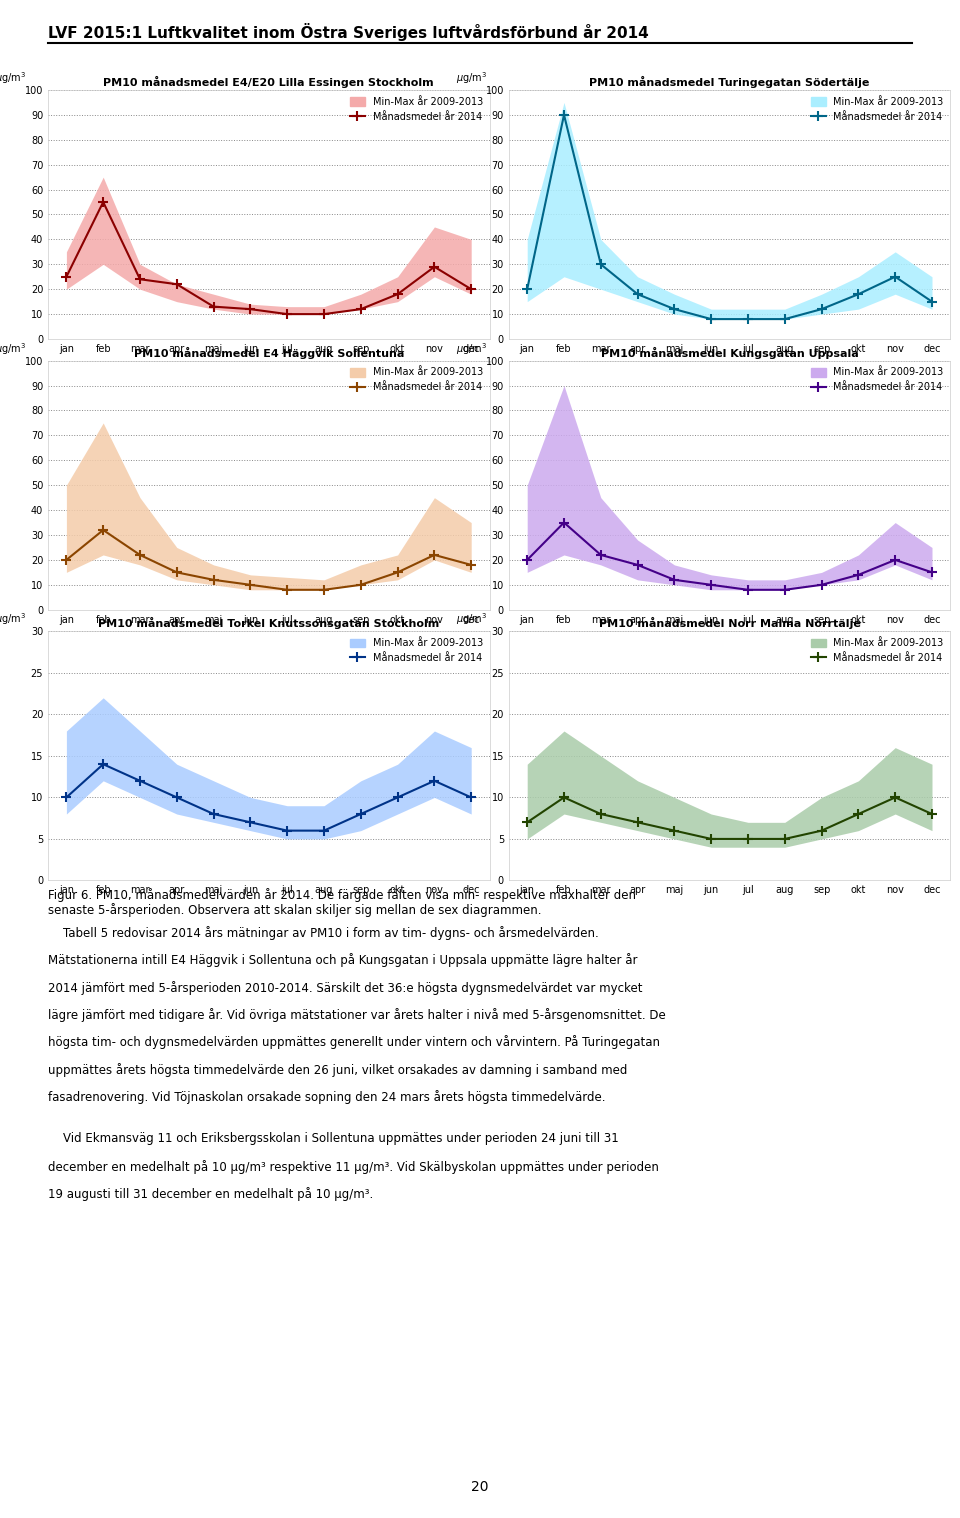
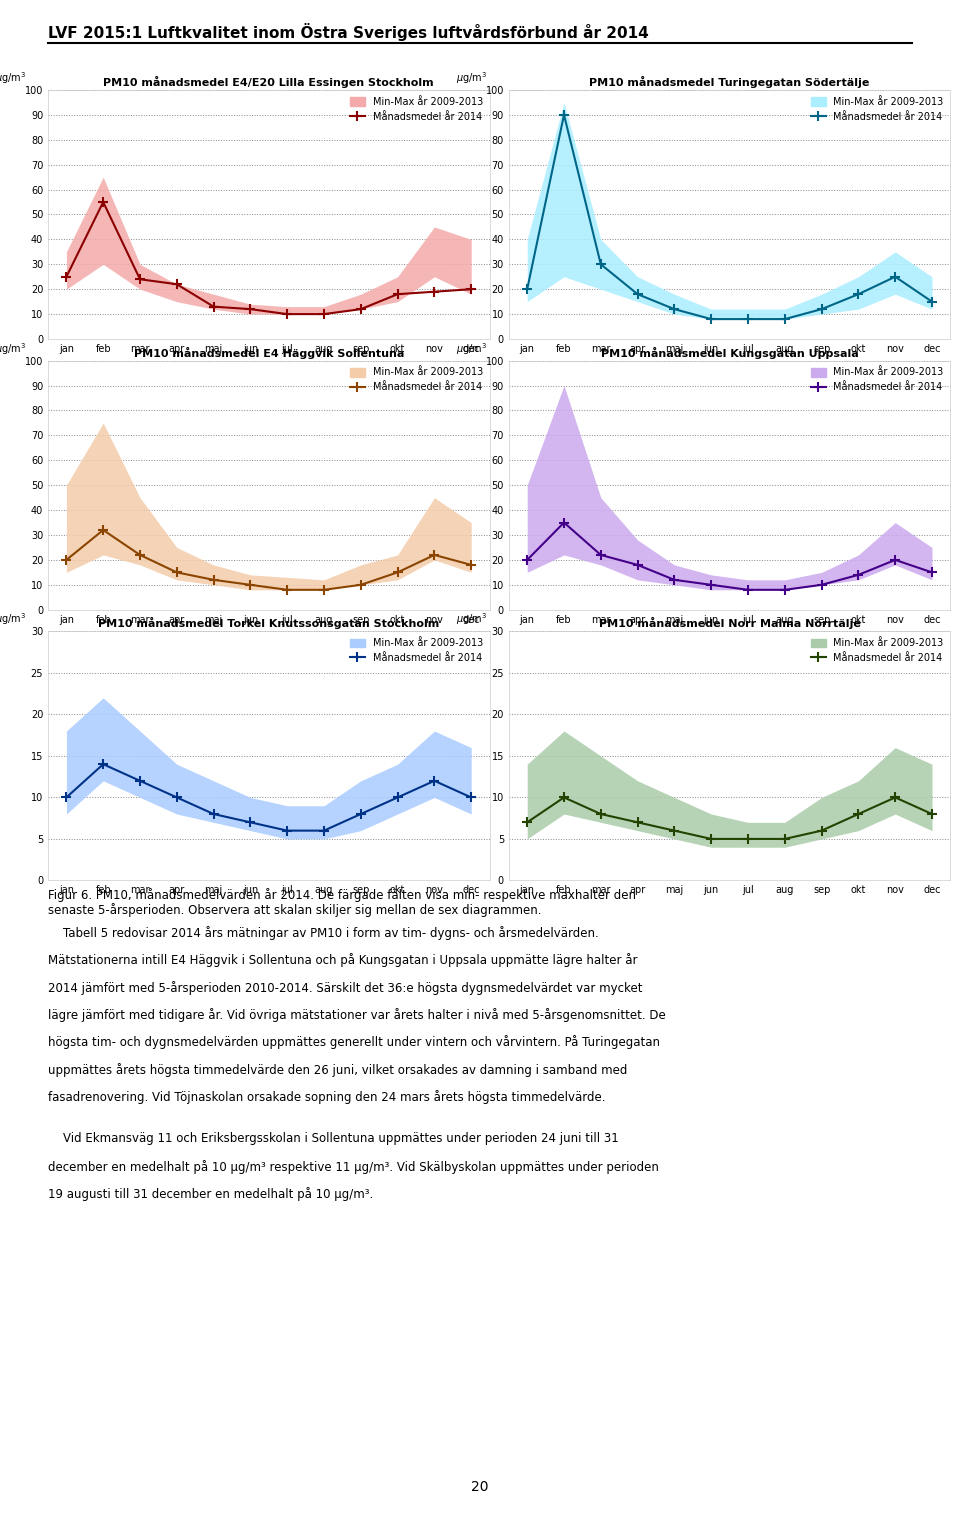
PM10 månadsmedel E4/E20 Lilla Essingen Stockholm/Månadsmedel år 2014/nov: 29 -> 19
